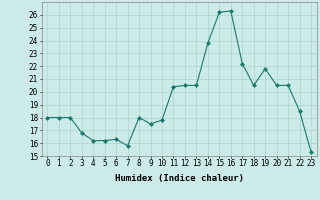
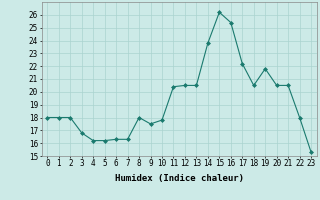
7: 15.8 -> 16.3
16: 26.3 -> 25.4
22: 18.5 -> 18.0
